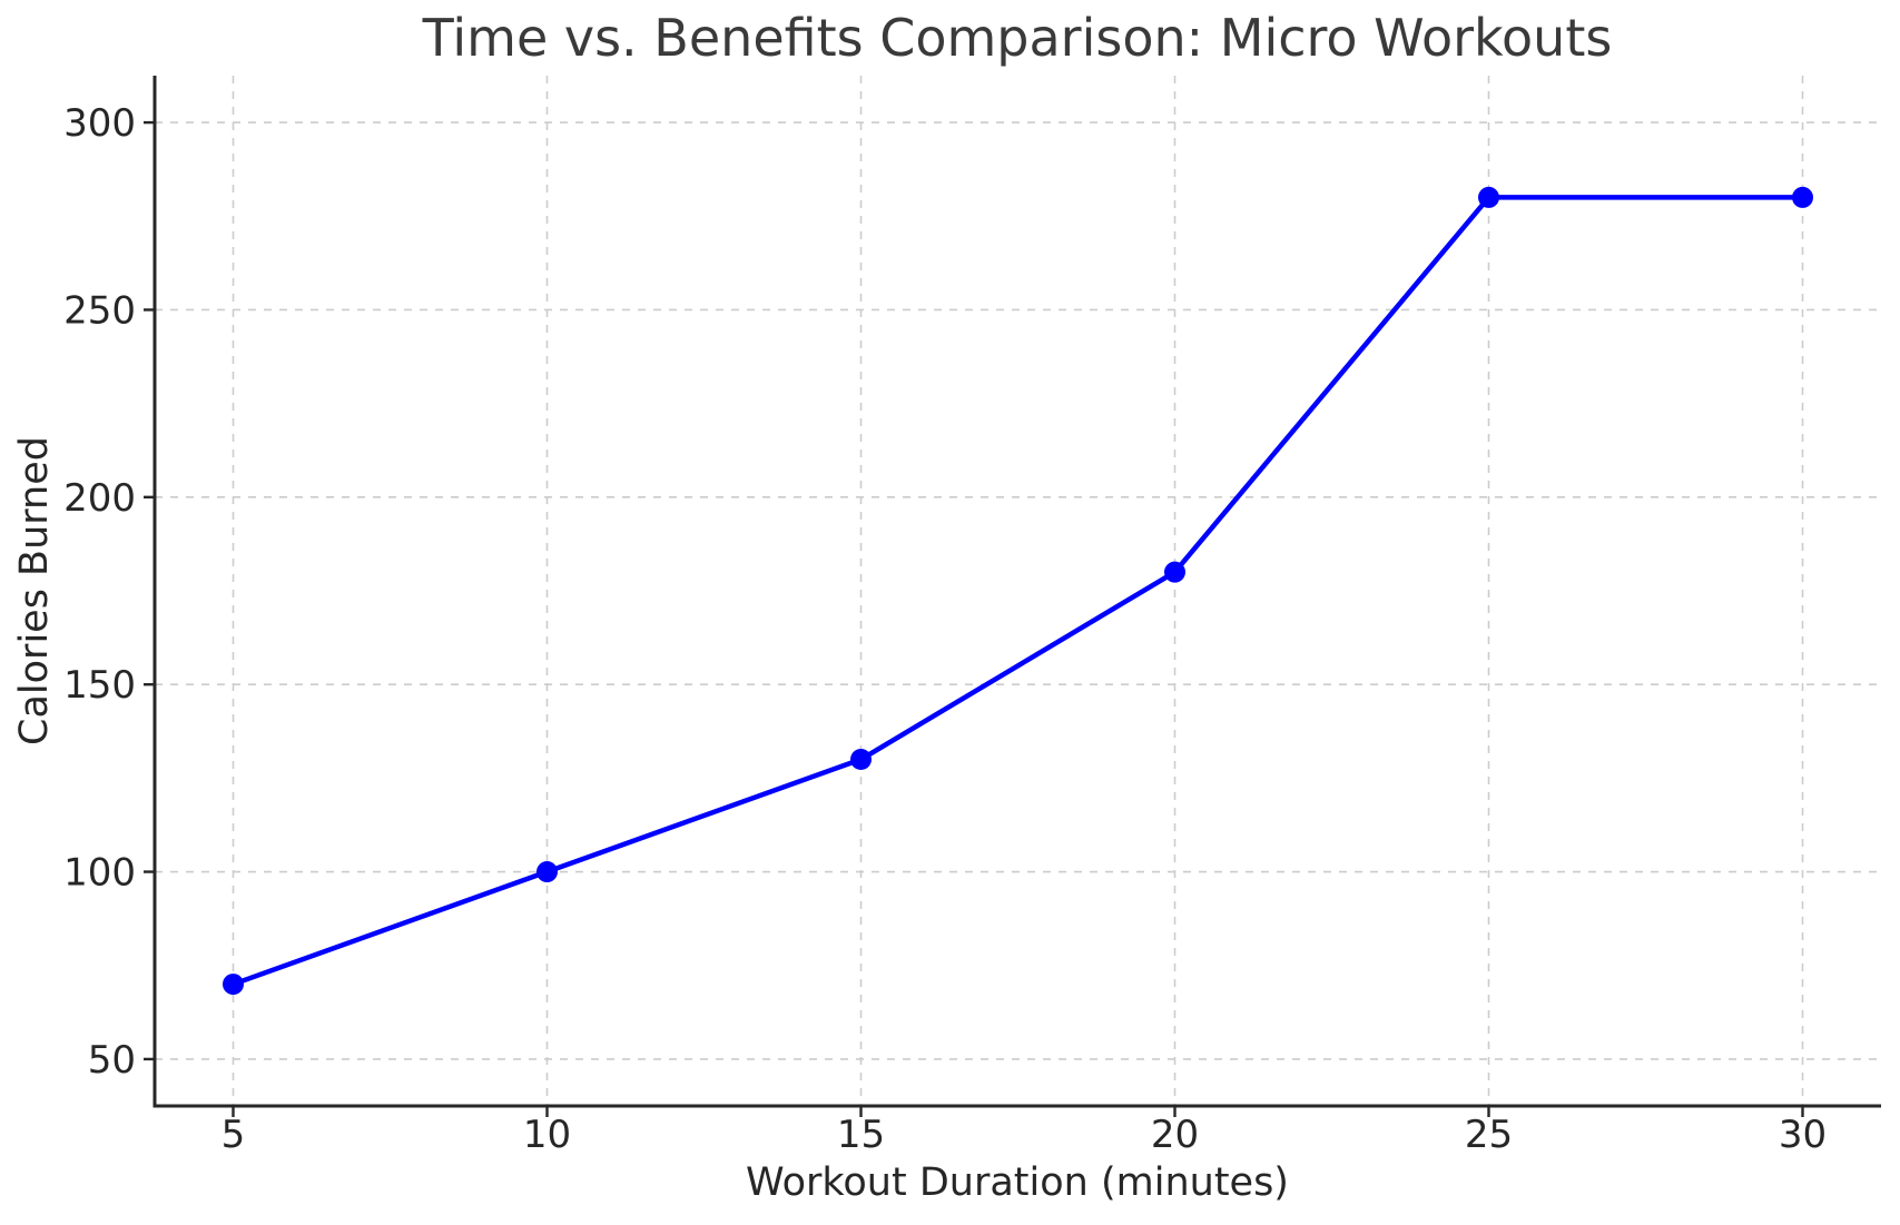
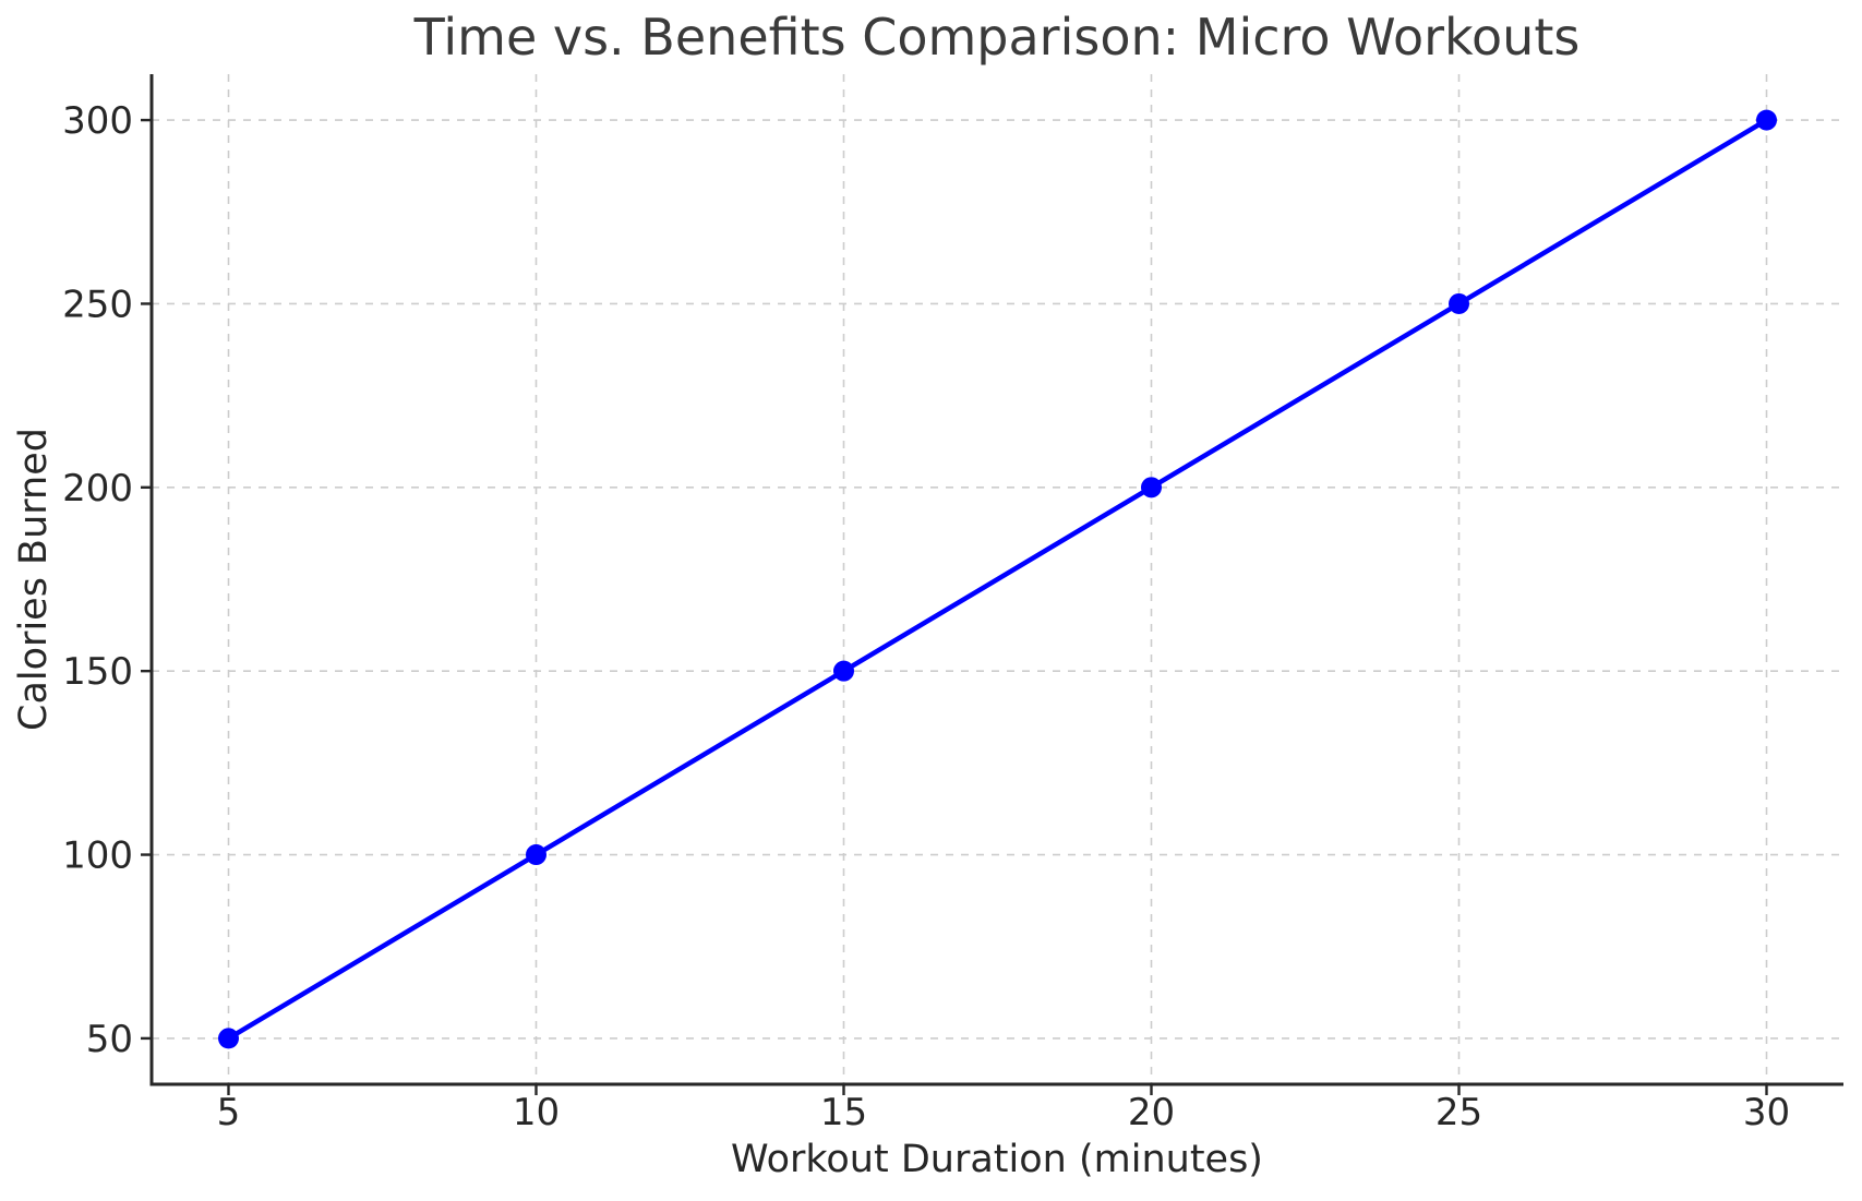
5: 70 -> 50
15: 130 -> 150
20: 180 -> 200
25: 280 -> 250
30: 280 -> 300
